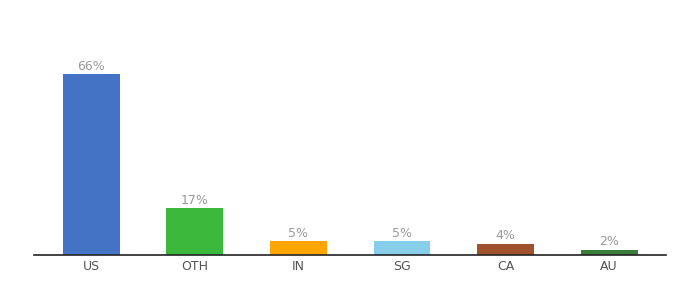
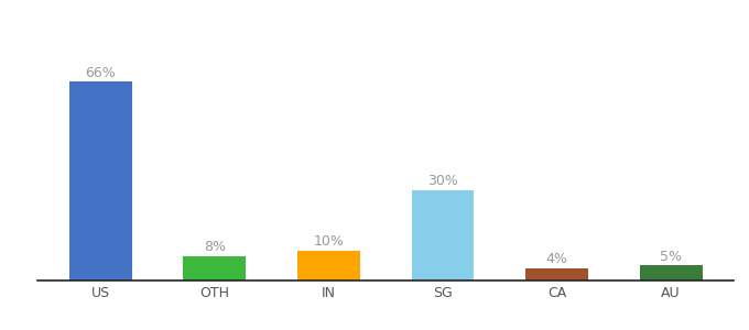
OTH: 17% -> 8%
IN: 5% -> 10%
SG: 5% -> 30%
AU: 2% -> 5%
